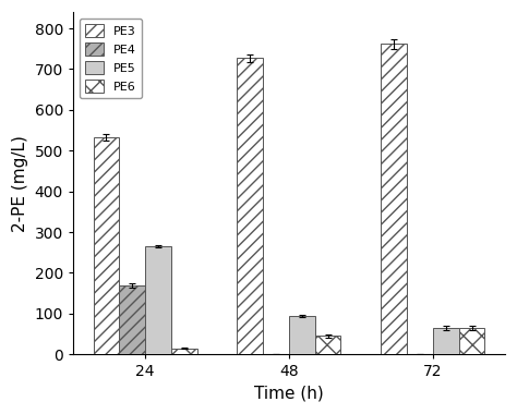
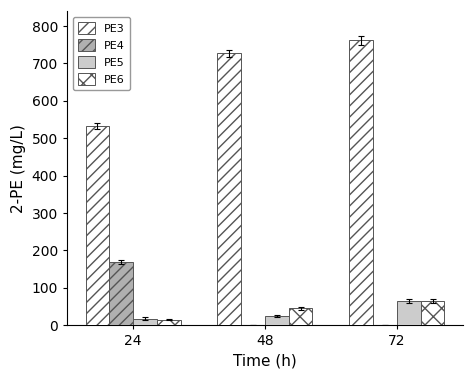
PE5/24: 265 -> 18
PE5/48: 95 -> 25
